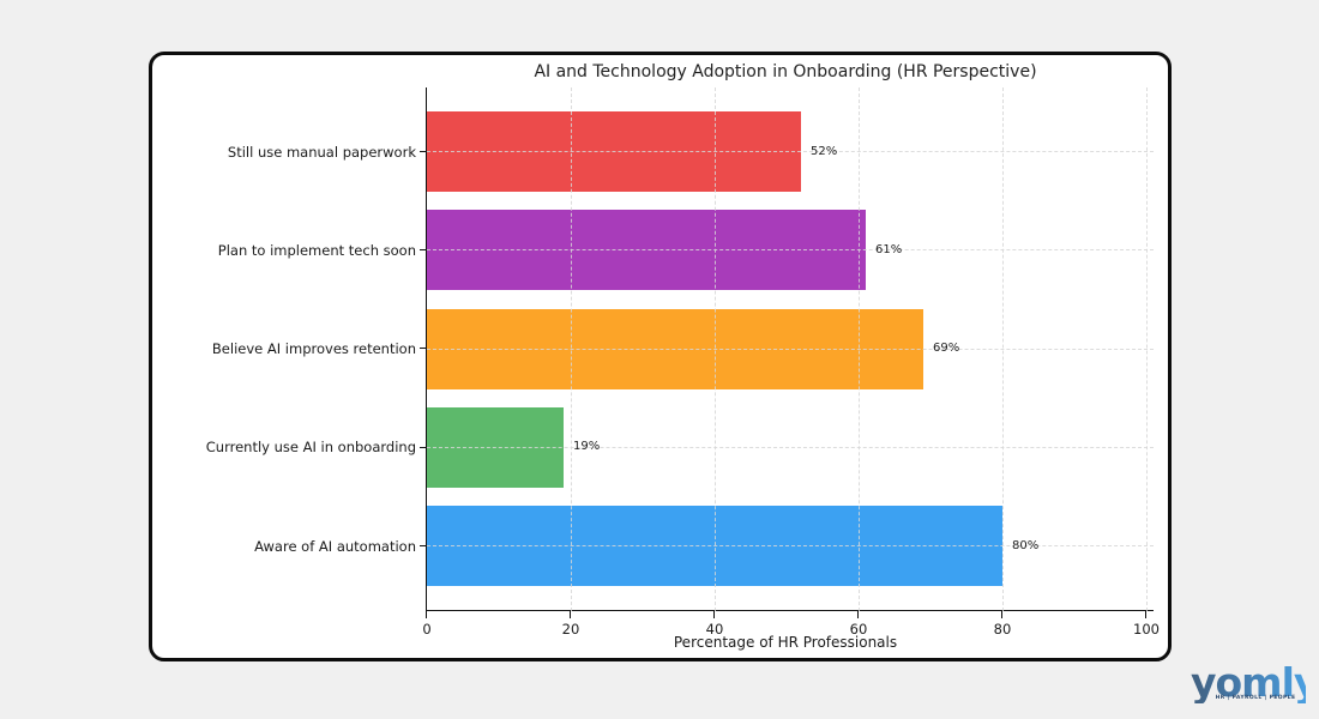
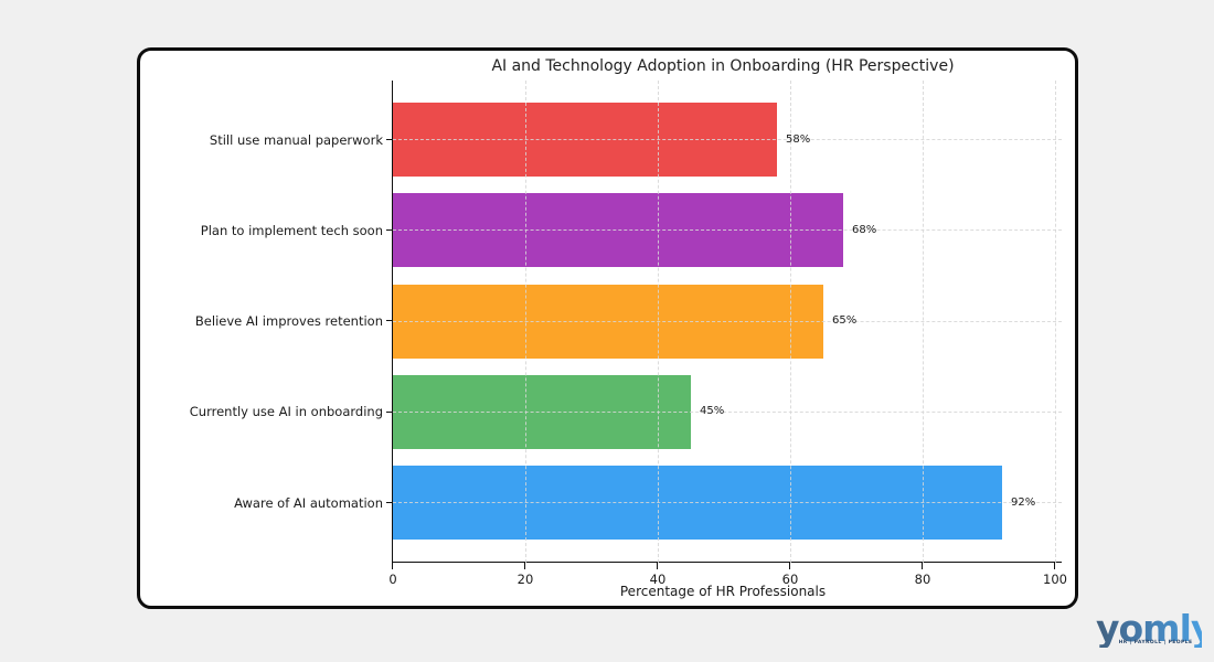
Still use manual paperwork: 52% -> 58%
Plan to implement tech soon: 61% -> 68%
Believe AI improves retention: 69% -> 65%
Currently use AI in onboarding: 19% -> 45%
Aware of AI automation: 80% -> 92%
